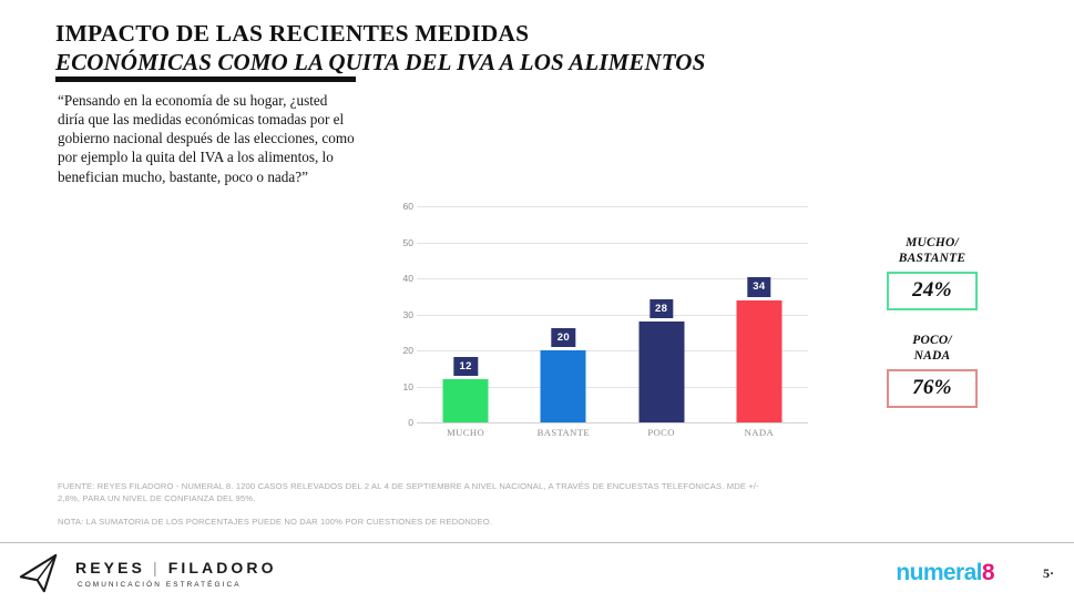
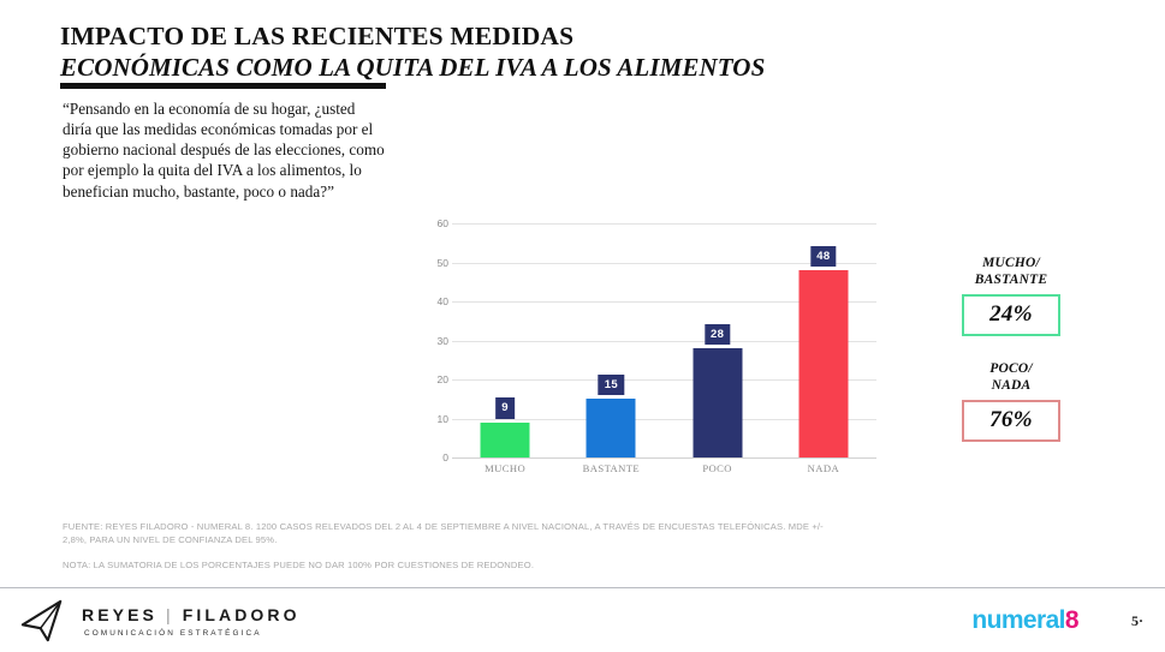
MUCHO: 12 -> 9
BASTANTE: 20 -> 15
NADA: 34 -> 48
